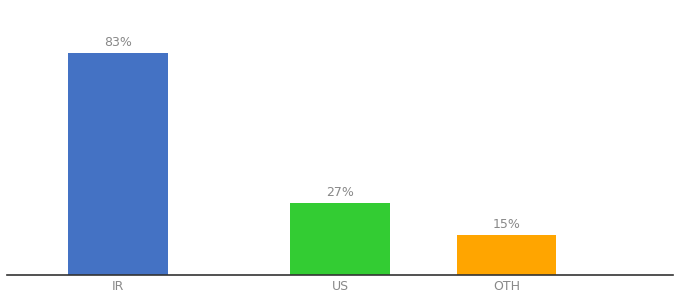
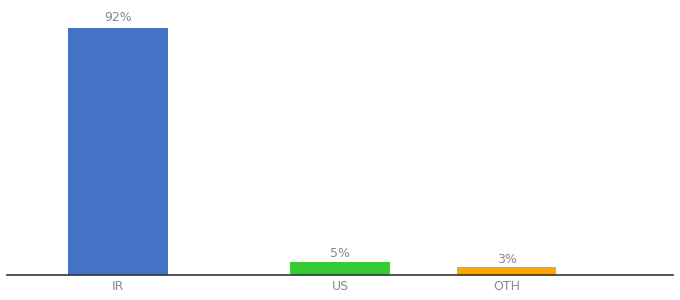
IR: 83% -> 92%
US: 27% -> 5%
OTH: 15% -> 3%
